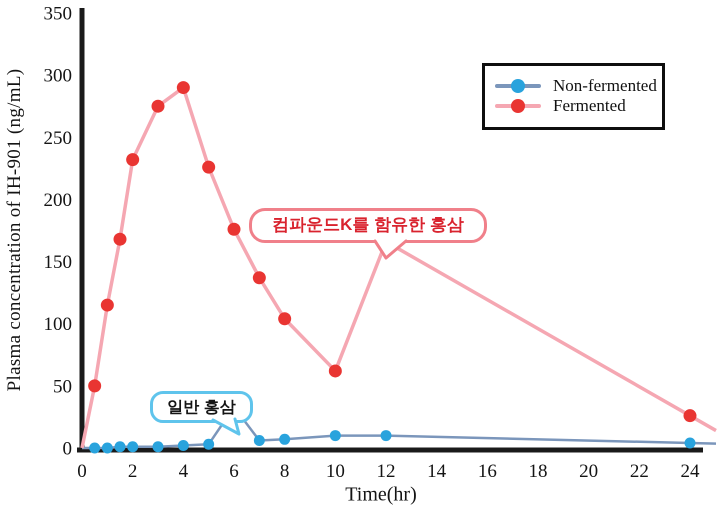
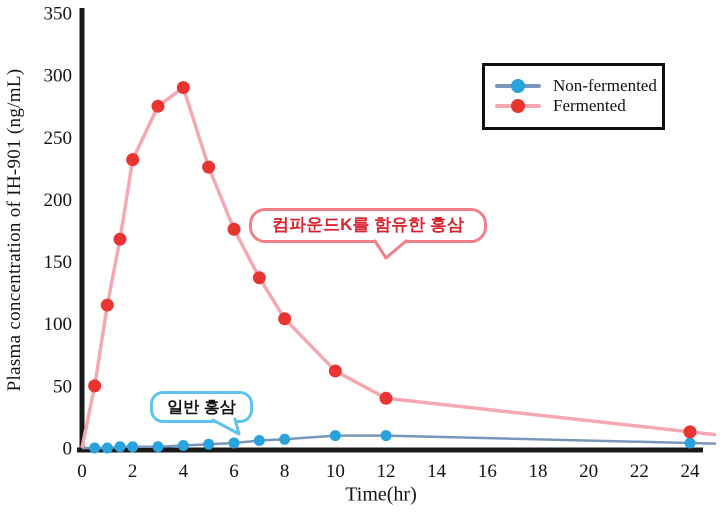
Non-fermented/6: 33 -> 4
Fermented/12: 166 -> 40
Fermented/24: 26 -> 13
